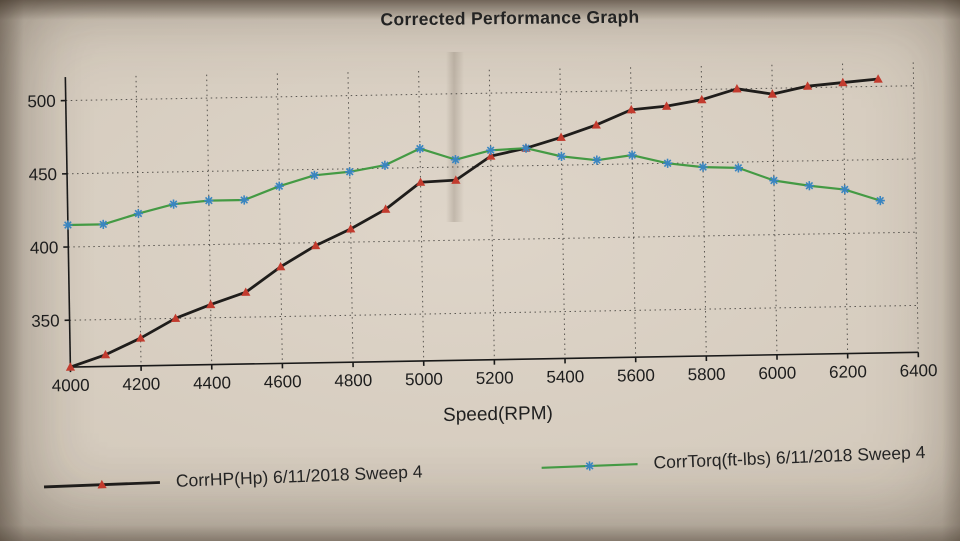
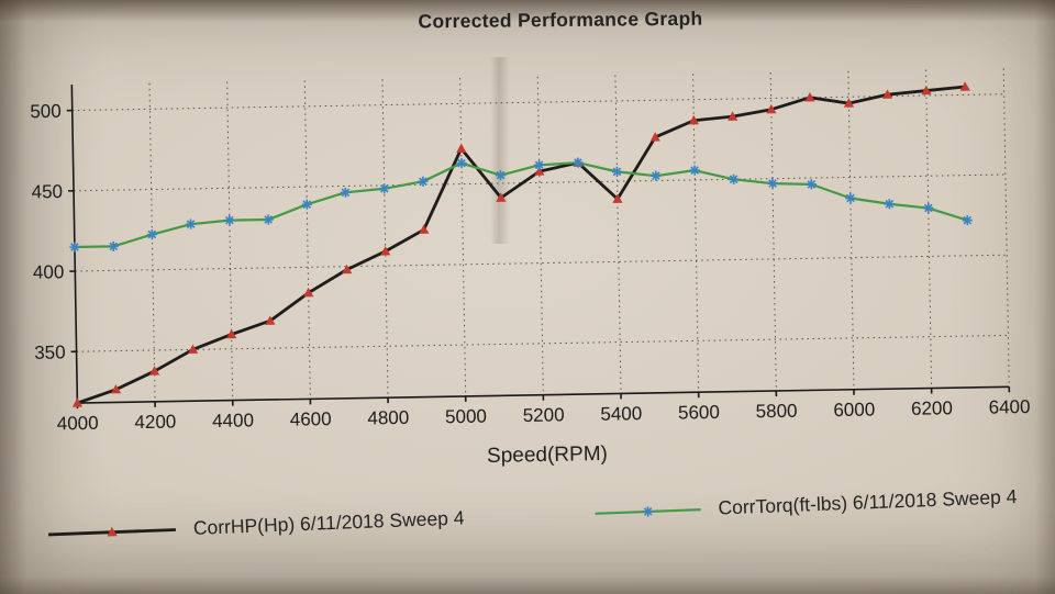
CorrHP(Hp) 6/11/2018 Sweep 4/5000: 440 -> 472
CorrHP(Hp) 6/11/2018 Sweep 4/5400: 469 -> 439
